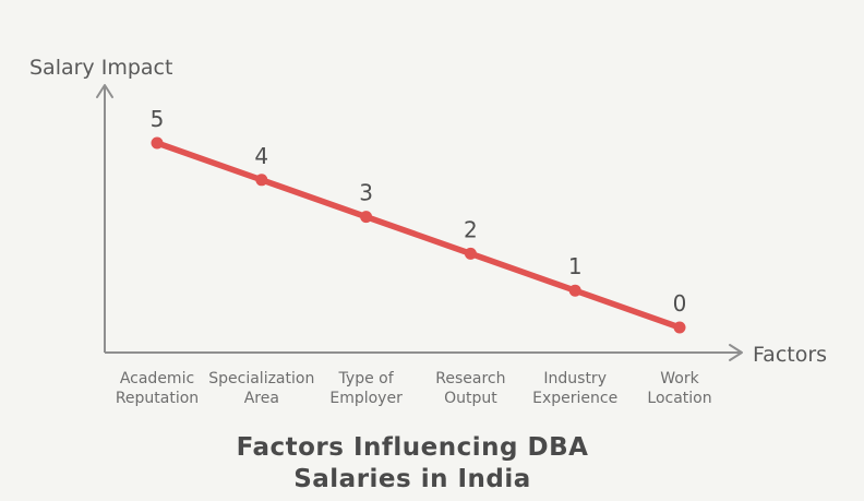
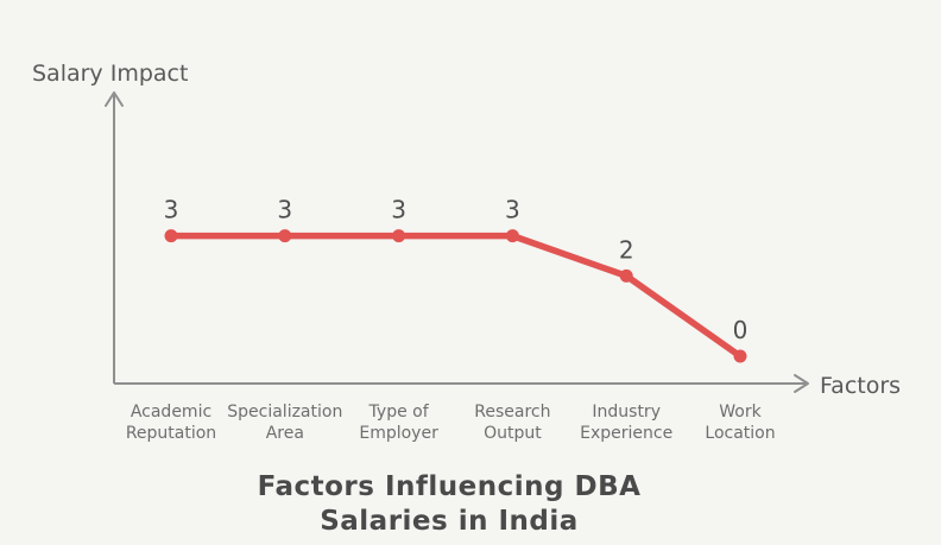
Academic Reputation: 5 -> 3
Specialization Area: 4 -> 3
Research Output: 2 -> 3
Industry Experience: 1 -> 2
